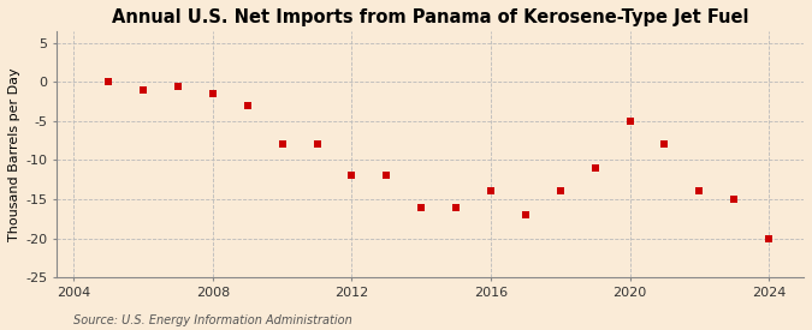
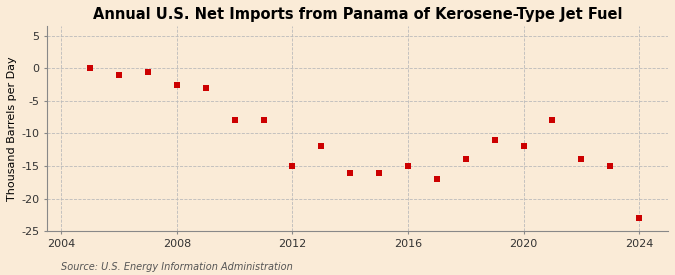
2008: -1.5 -> -2.6
2012: -12.0 -> -15.0
2016: -14.0 -> -15.0
2020: -5.0 -> -12.0
2024: -20.0 -> -23.0
